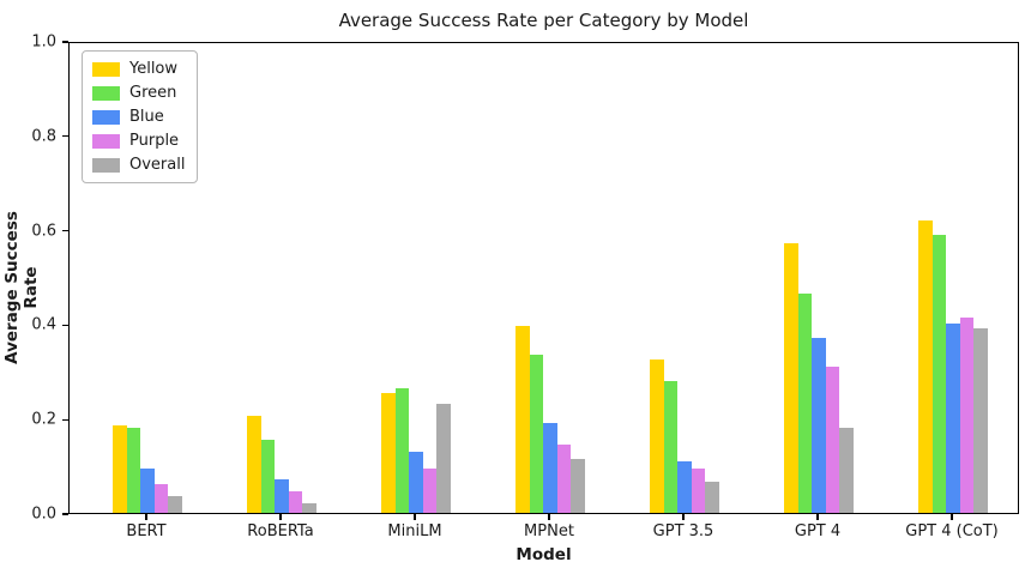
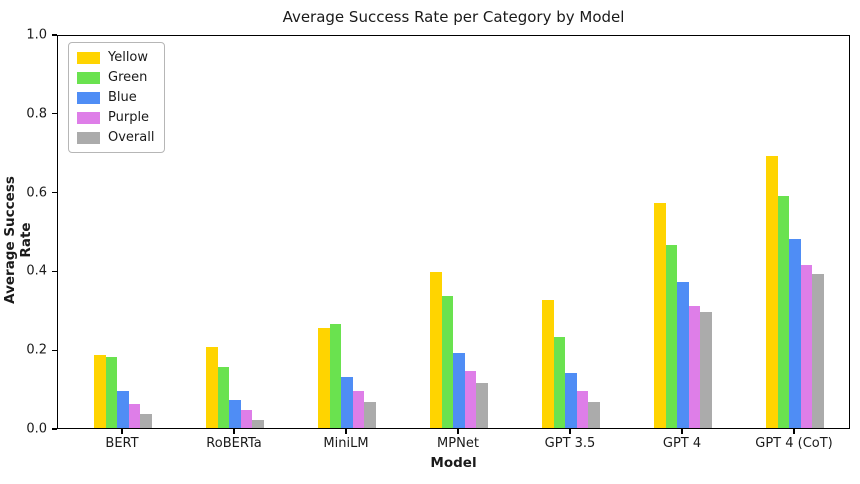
Overall/MiniLM: 0.23 -> 0.07
Green/GPT 3.5: 0.28 -> 0.23
Blue/GPT 3.5: 0.11 -> 0.14
Overall/GPT 4: 0.18 -> 0.29
Yellow/GPT 4 (CoT): 0.62 -> 0.69
Blue/GPT 4 (CoT): 0.40 -> 0.48
